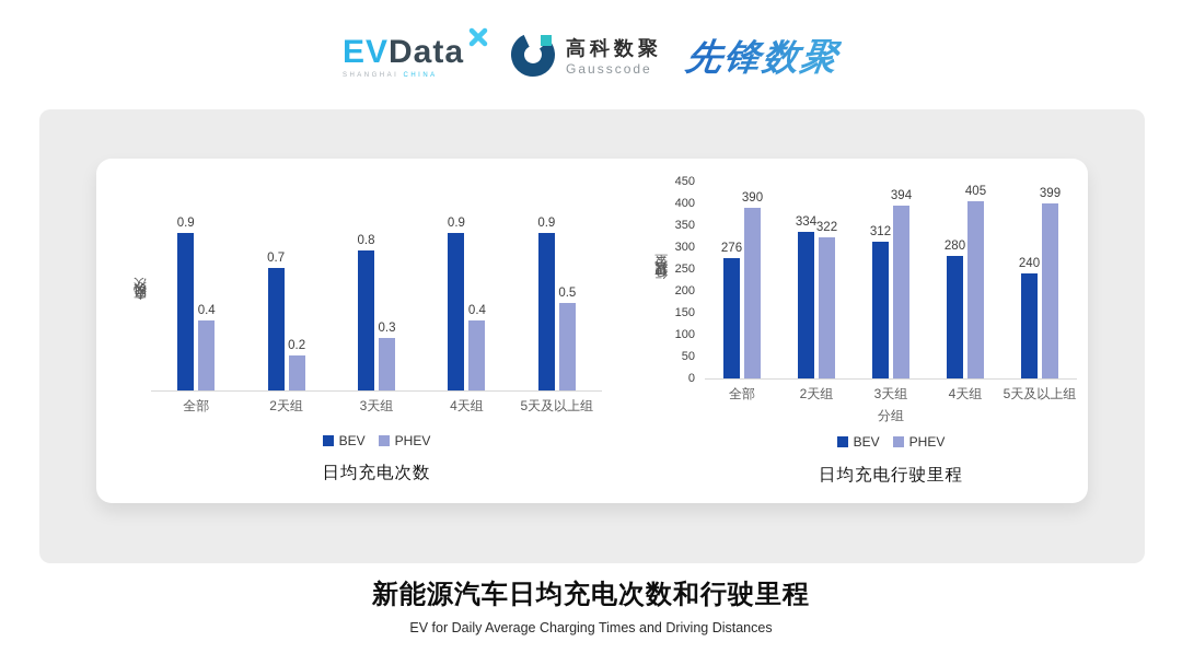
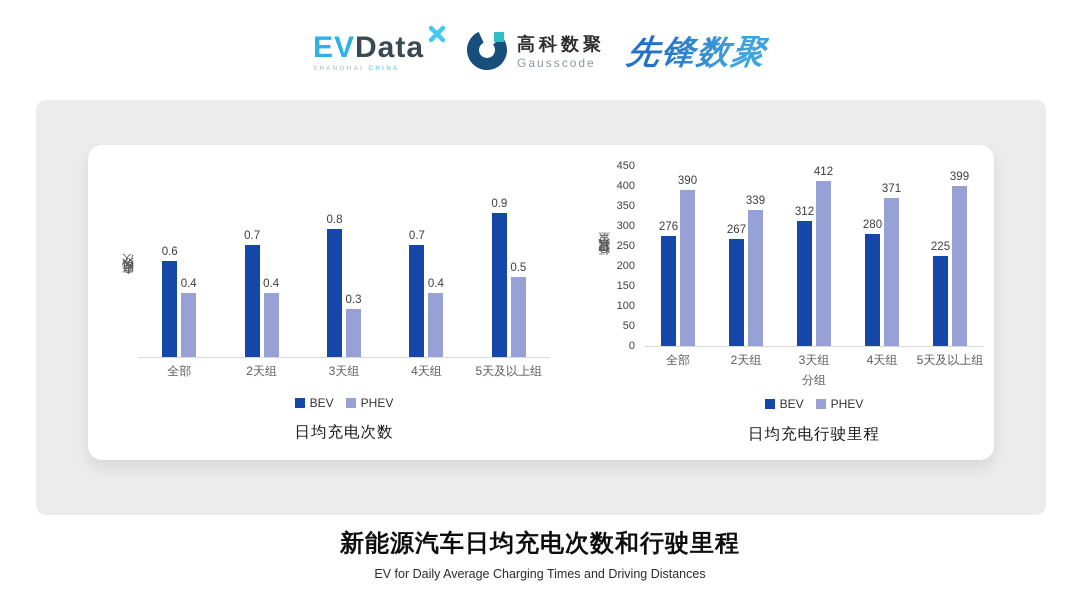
日均充电次数/BEV/全部: 0.9 -> 0.6
日均充电次数/PHEV/2天组: 0.2 -> 0.4
日均充电次数/BEV/4天组: 0.9 -> 0.7
日均充电行驶里程/BEV/2天组: 334 -> 267
日均充电行驶里程/PHEV/2天组: 322 -> 339
日均充电行驶里程/PHEV/3天组: 394 -> 412
日均充电行驶里程/PHEV/4天组: 405 -> 371
日均充电行驶里程/BEV/5天及以上组: 240 -> 225
